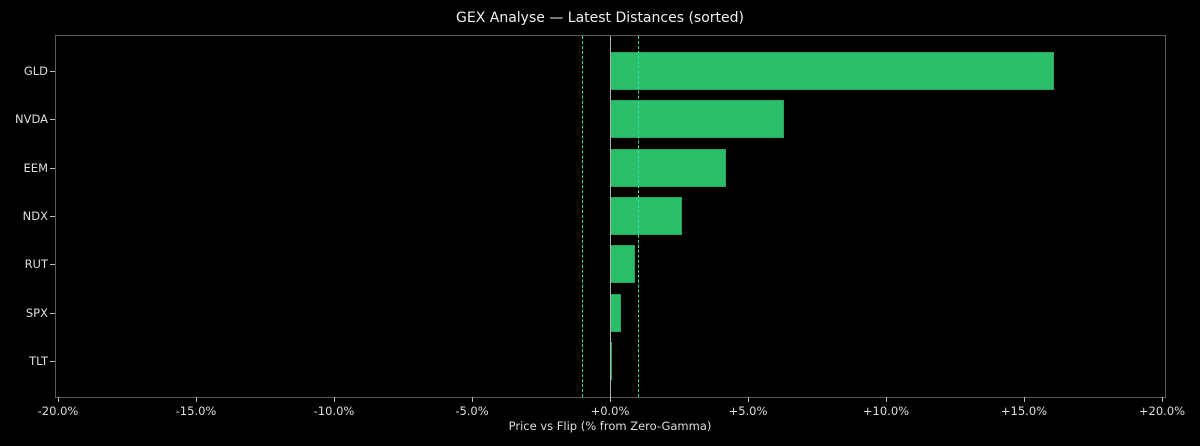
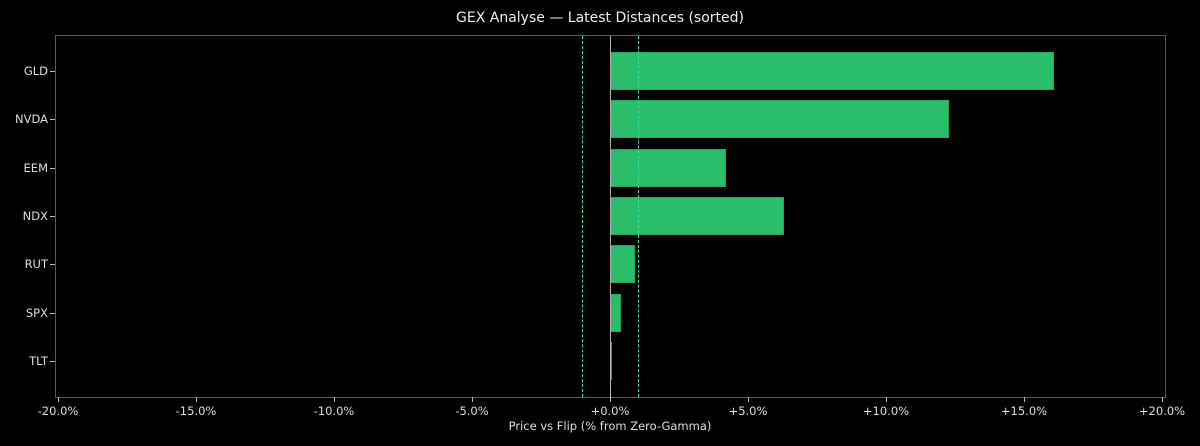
NVDA: 6.3% -> 12.3%
NDX: 2.6% -> 6.3%
